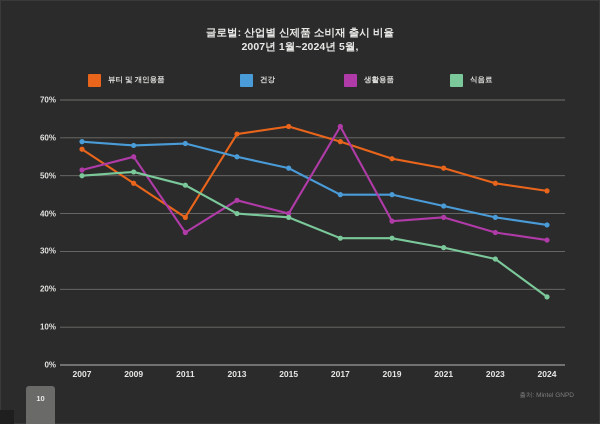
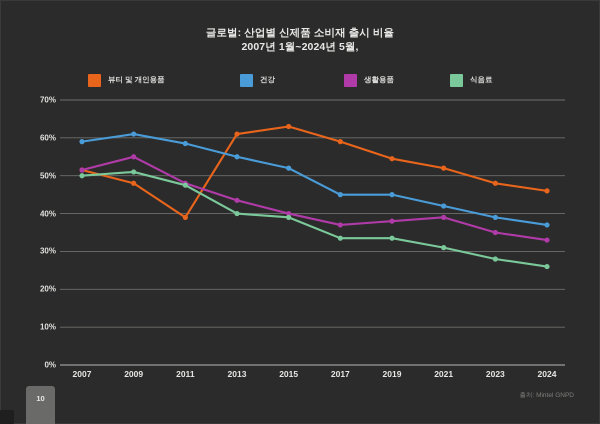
뷰티 및 개인용품/2007: 57% -> 52%
건강/2009: 58% -> 61%
생활용품/2011: 35% -> 48%
생활용품/2017: 63% -> 37%
식음료/2024: 18% -> 26%
